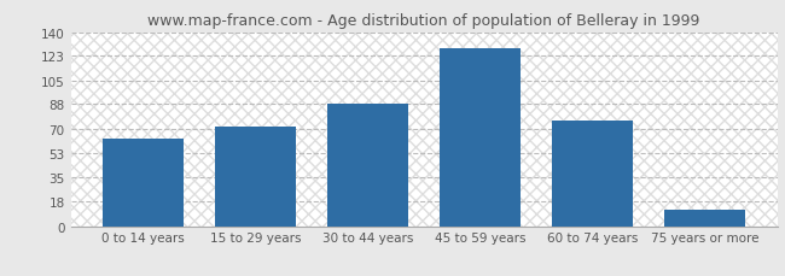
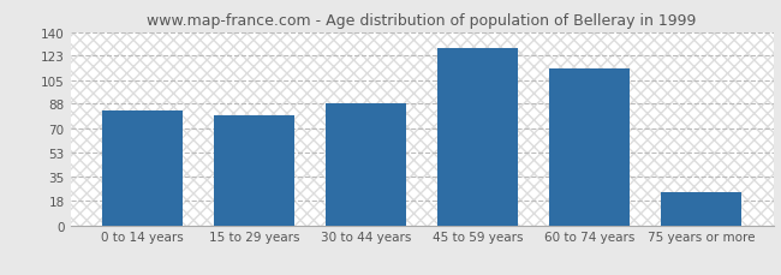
0 to 14 years: 63 -> 83
15 to 29 years: 72 -> 80
60 to 74 years: 76 -> 114
75 years or more: 12 -> 24
